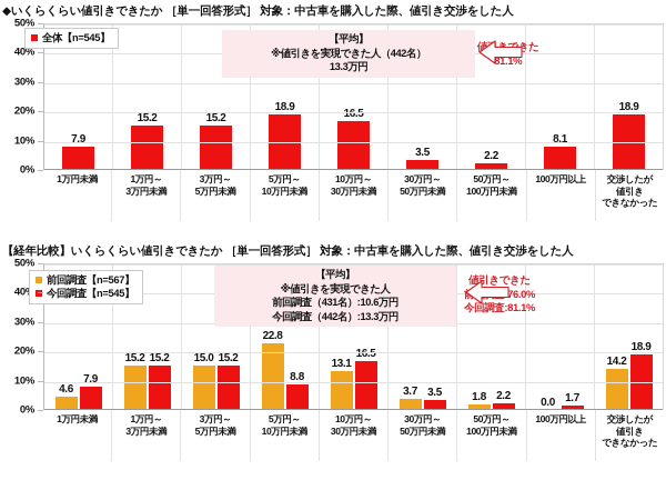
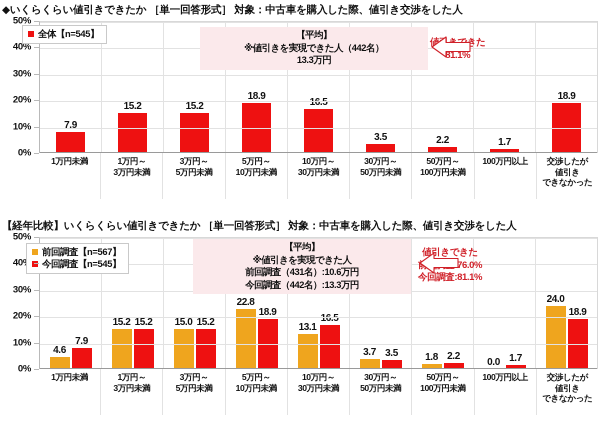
◆いくらくらい値引きできたか ［単一回答形式］ 対象：中古車を購入した際、値引き交渉をした人/100万円以上: 8.1 -> 1.7
【経年比較】いくらくらい値引きできたか ［単一回答形式］ 対象：中古車を購入した際、値引き交渉をした人/今回調査【n=545】/5万円～ 10万円未満: 8.8 -> 18.9
【経年比較】いくらくらい値引きできたか ［単一回答形式］ 対象：中古車を購入した際、値引き交渉をした人/前回調査【n=567】/交渉したが 値引き できなかった: 14.2 -> 24.0
